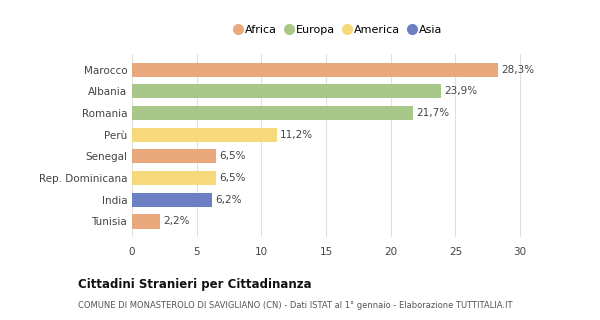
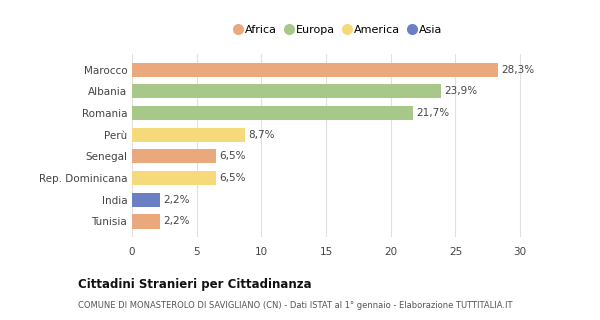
Perù: 11,2% -> 8,7%
India: 6,2% -> 2,2%
